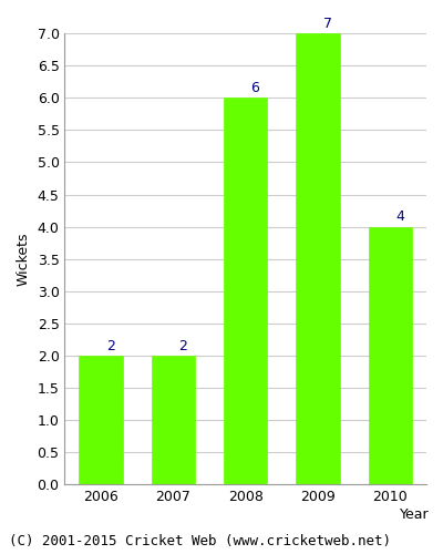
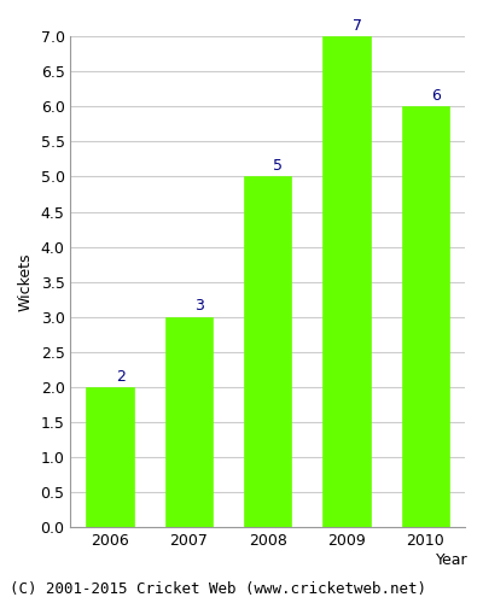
2007: 2 -> 3
2008: 6 -> 5
2010: 4 -> 6
